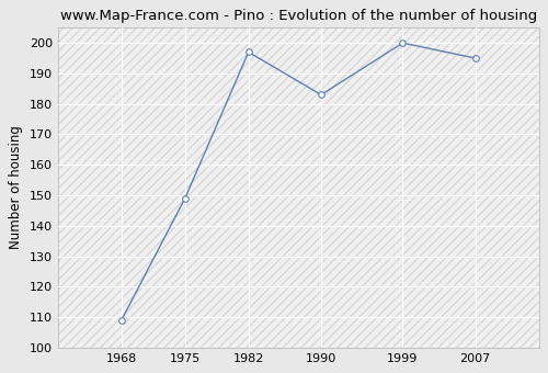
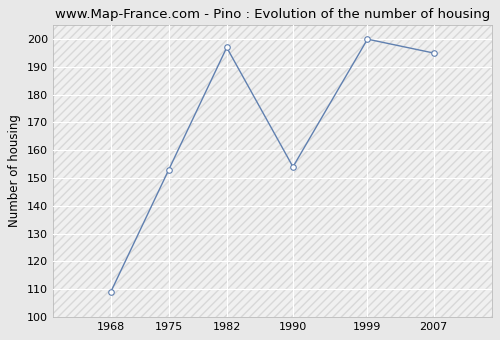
1975: 149 -> 153
1990: 183 -> 154
